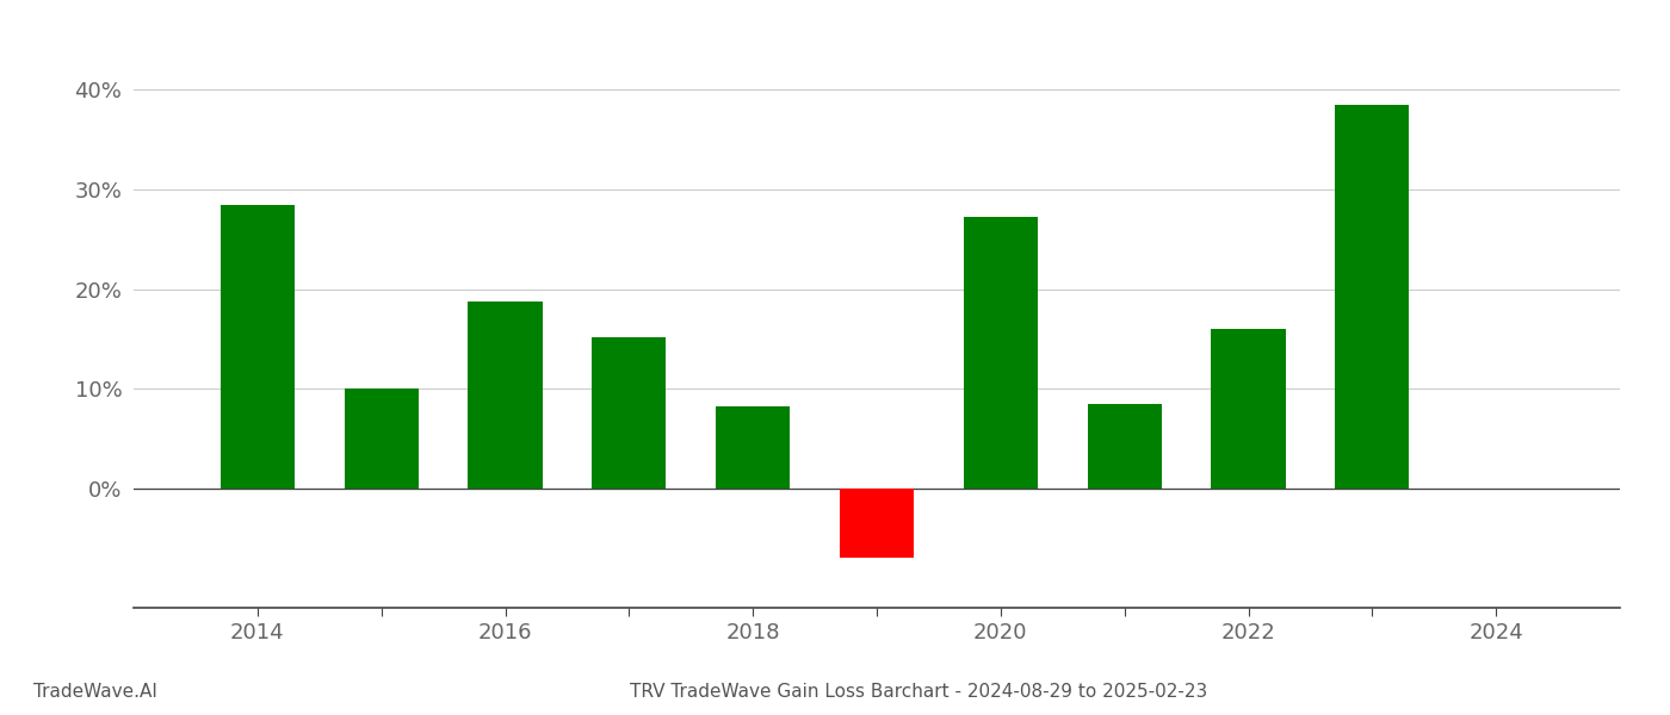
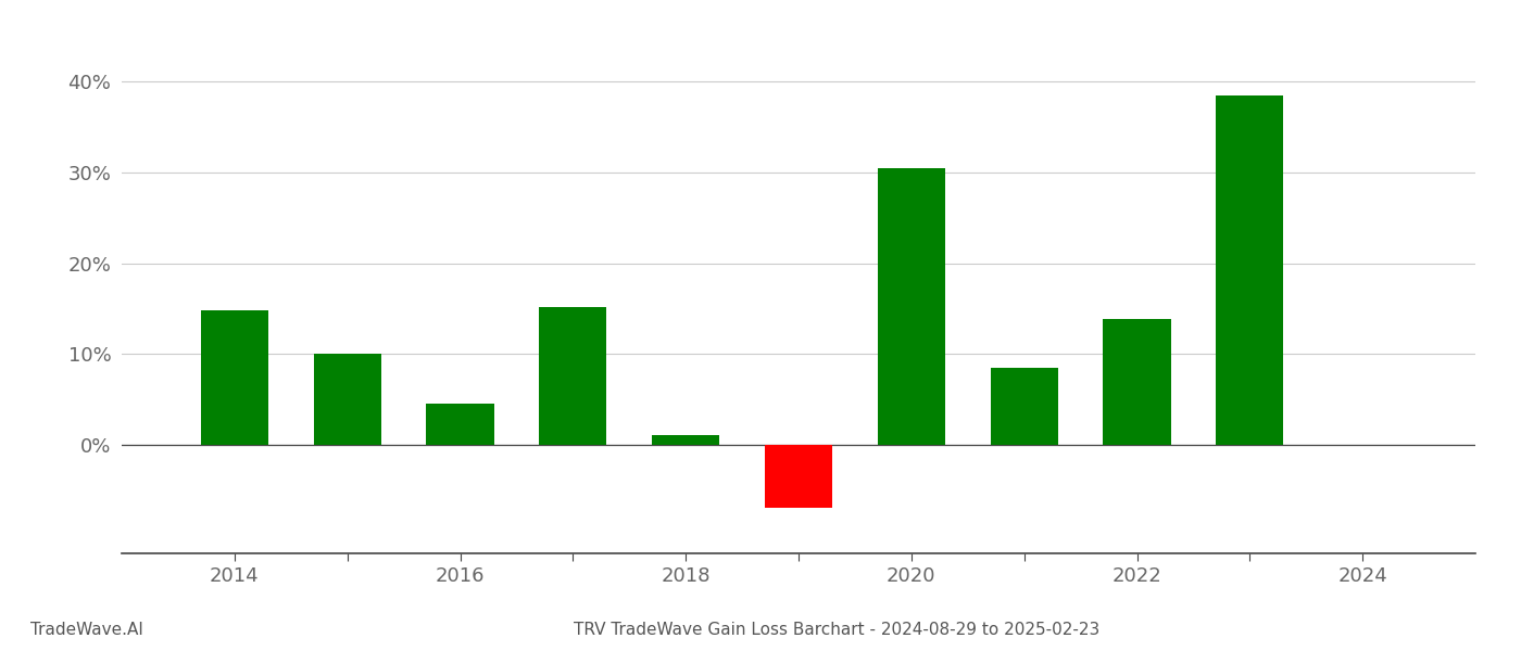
2014: 28.4% -> 14.8%
2016: 18.8% -> 4.5%
2018: 8.2% -> 1.0%
2020: 27.2% -> 30.5%
2022: 16.0% -> 13.8%
